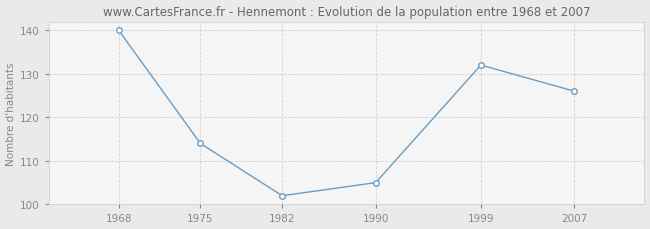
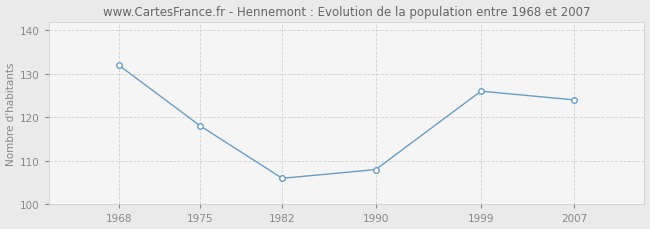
1968: 140 -> 132
1975: 114 -> 118
1982: 102 -> 106
1990: 105 -> 108
1999: 132 -> 126
2007: 126 -> 124
